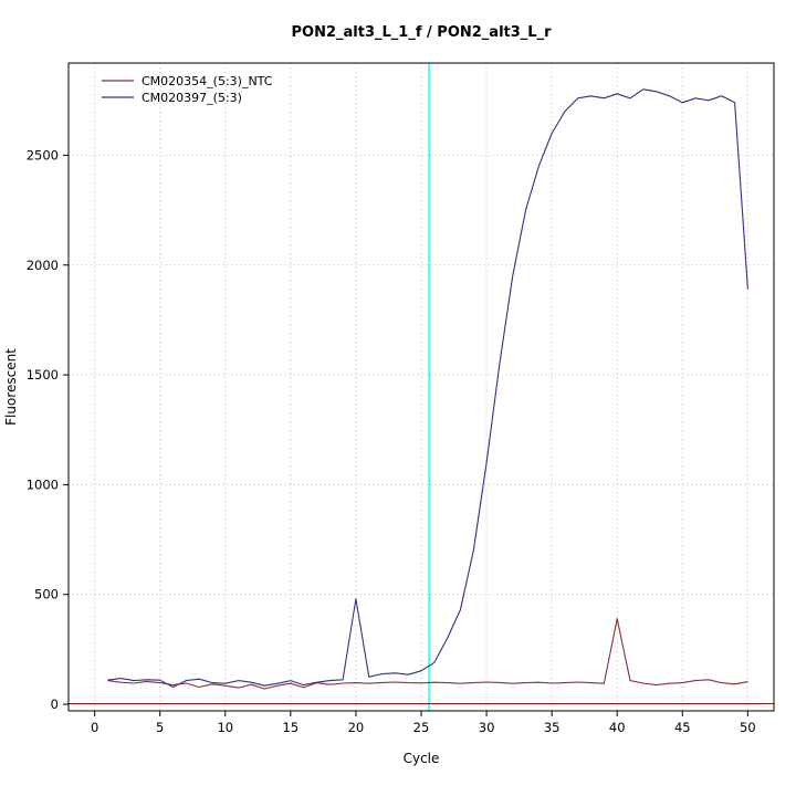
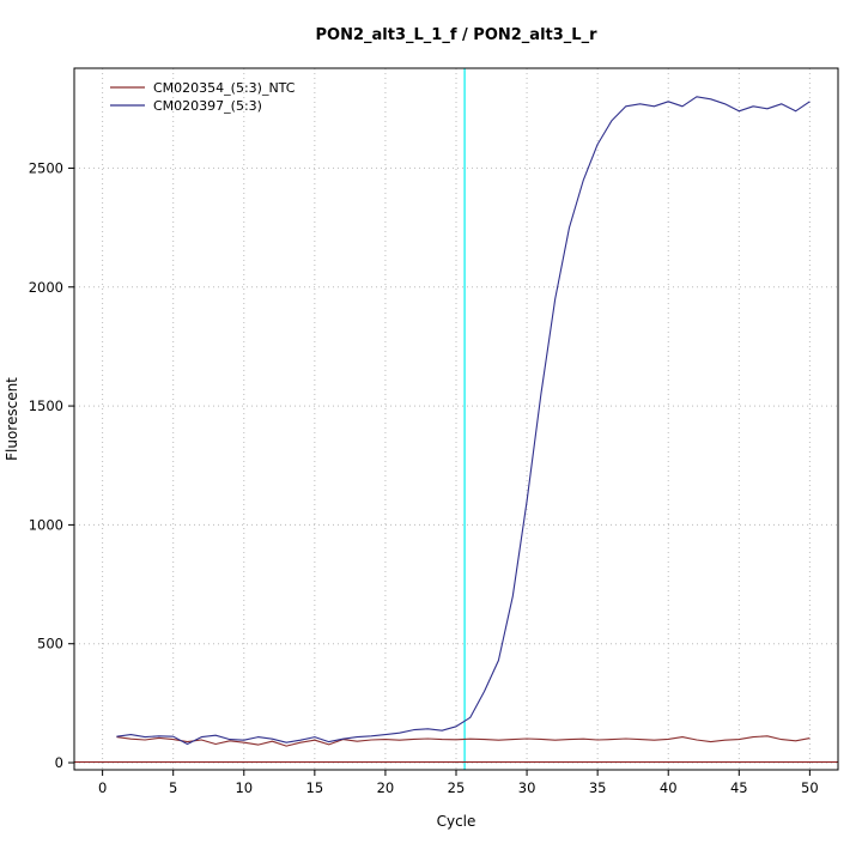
CM020397_(5:3)/20: 480 -> 120
CM020354_(5:3)_NTC/40: 390 -> 100
CM020397_(5:3)/50: 1890 -> 2780
